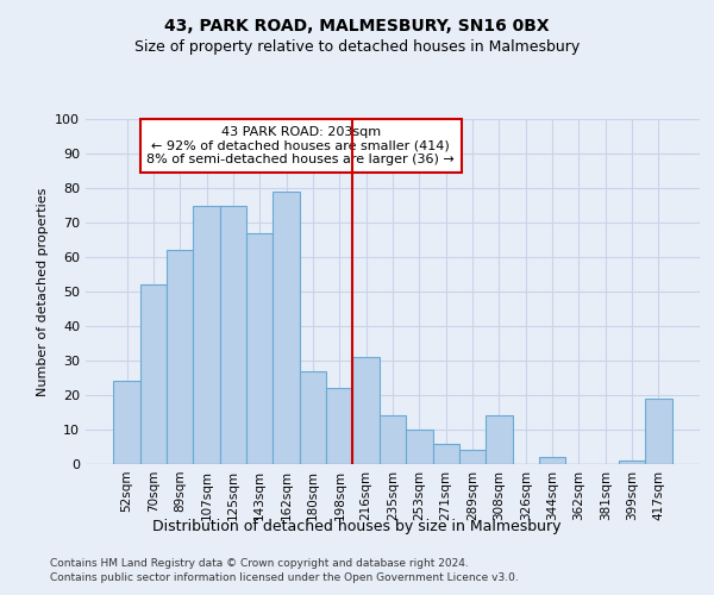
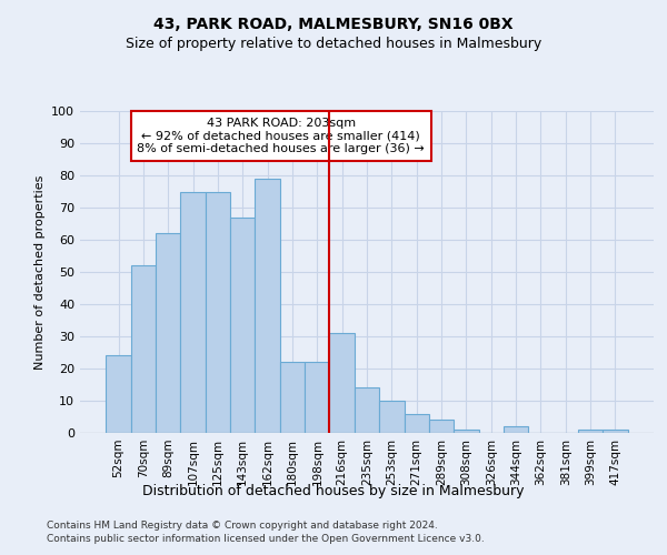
180sqm: 27 -> 22
308sqm: 14 -> 1
417sqm: 19 -> 1
